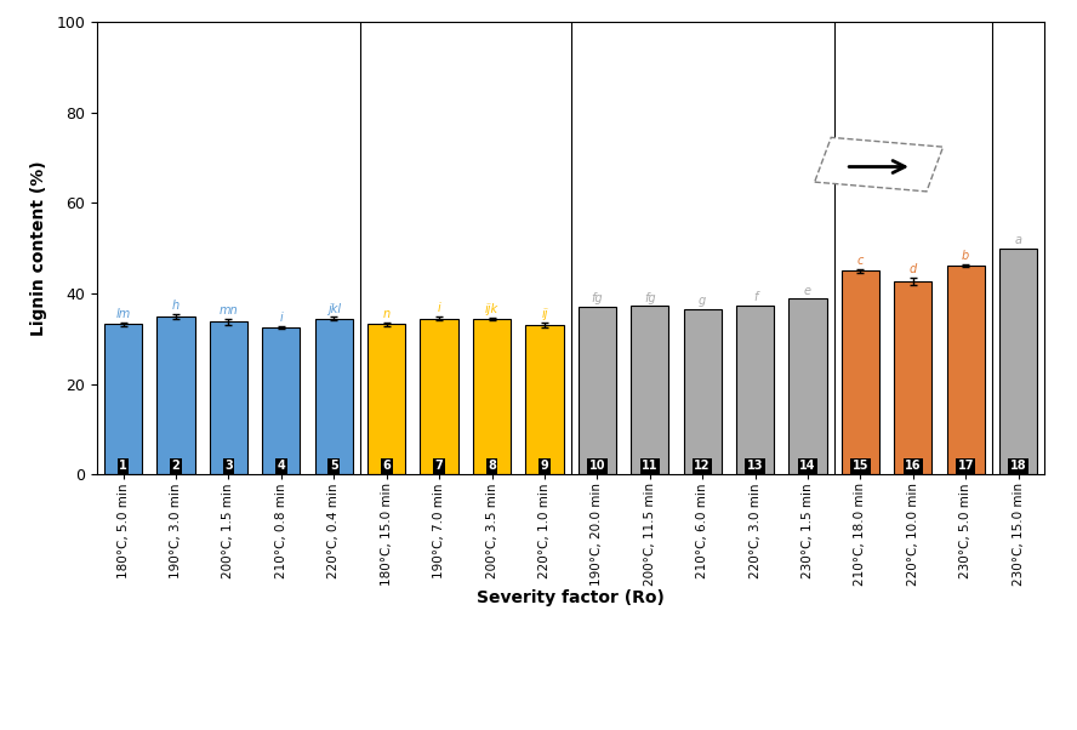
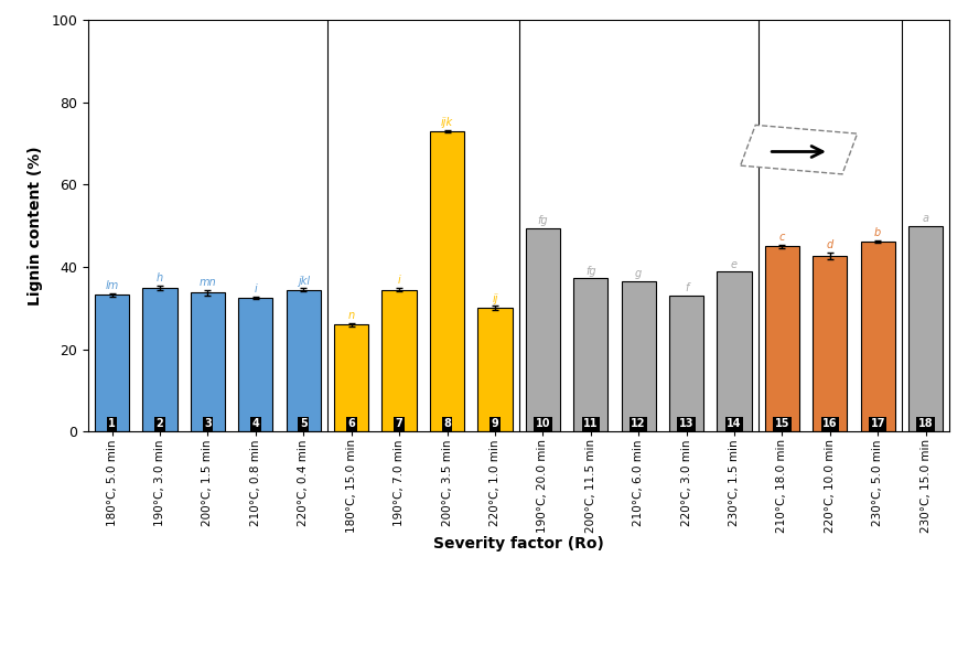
180°C, 15.0 min: 33.3 -> 26.0
200°C, 3.5 min: 34.3 -> 73.0
220°C, 1.0 min: 33.0 -> 30.0
190°C, 20.0 min: 37.0 -> 49.5
220°C, 3.0 min: 37.4 -> 33.0
